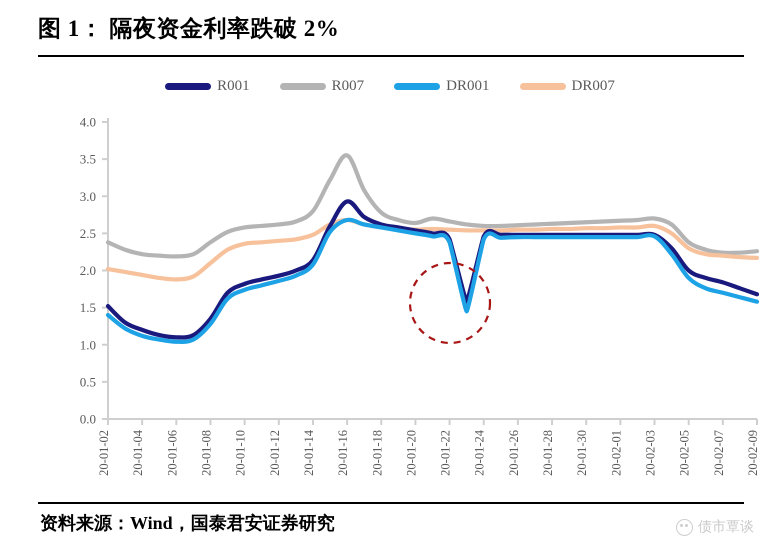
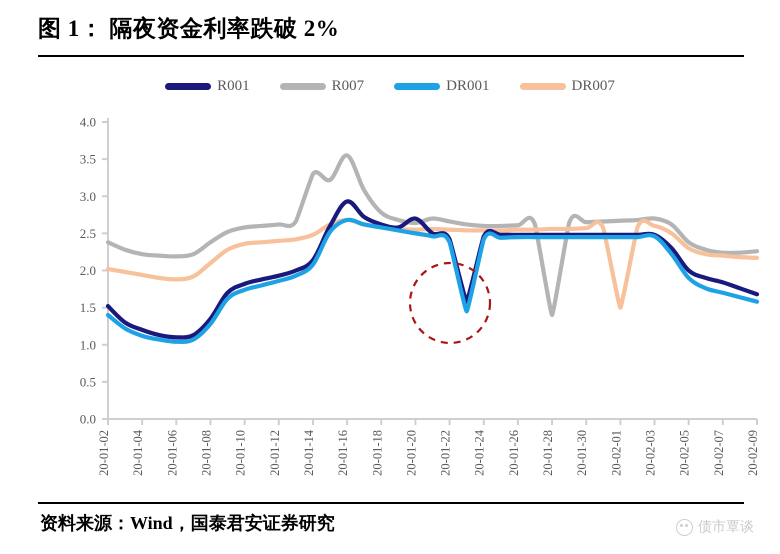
R007/20-01-14: 2.8 -> 3.3
R001/20-01-20: 2.5 -> 2.7
R007/20-01-28: 2.6 -> 1.4
DR007/20-02-01: 2.6 -> 1.5
